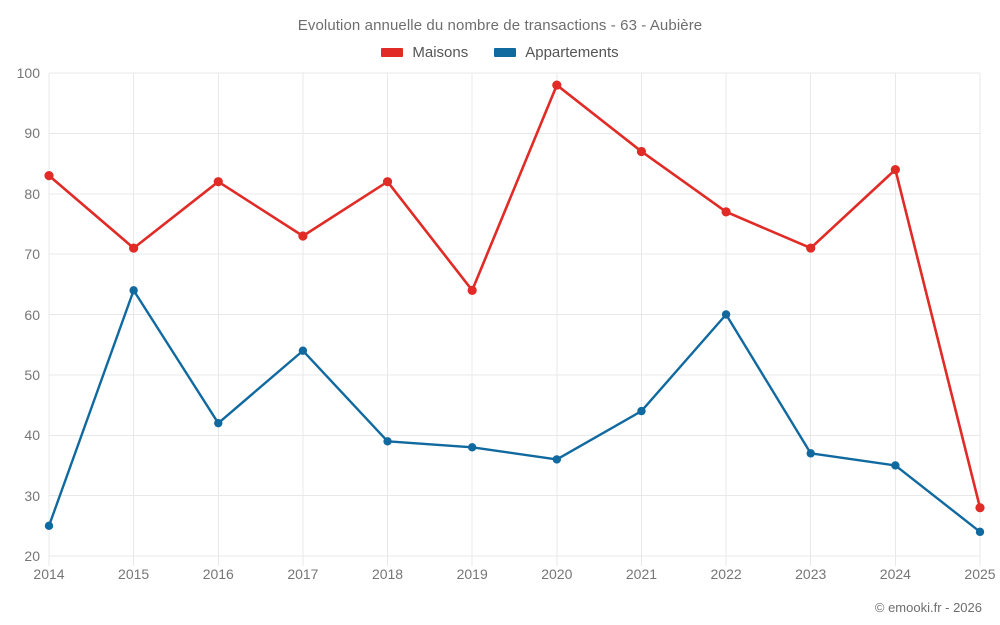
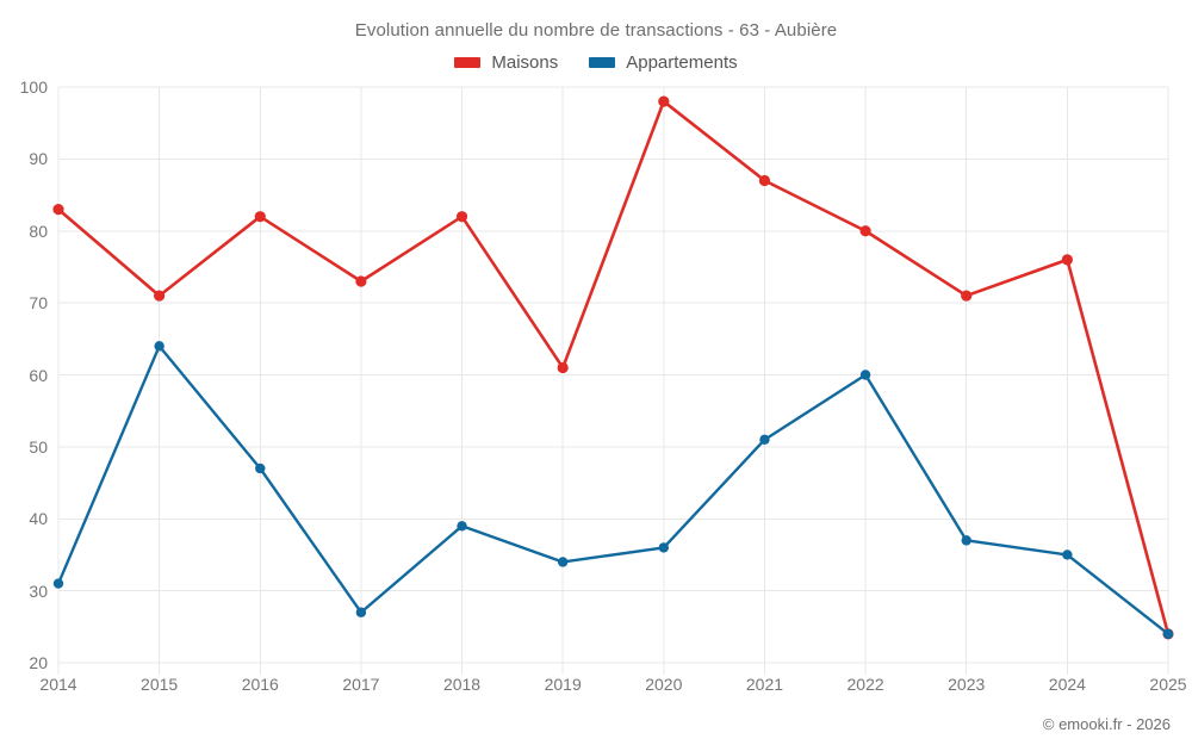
Appartements/2014: 25 -> 31
Appartements/2016: 42 -> 47
Appartements/2017: 54 -> 27
Maisons/2019: 64 -> 61
Appartements/2019: 38 -> 34
Appartements/2021: 44 -> 51
Maisons/2022: 77 -> 80
Maisons/2024: 84 -> 76
Maisons/2025: 28 -> 24
